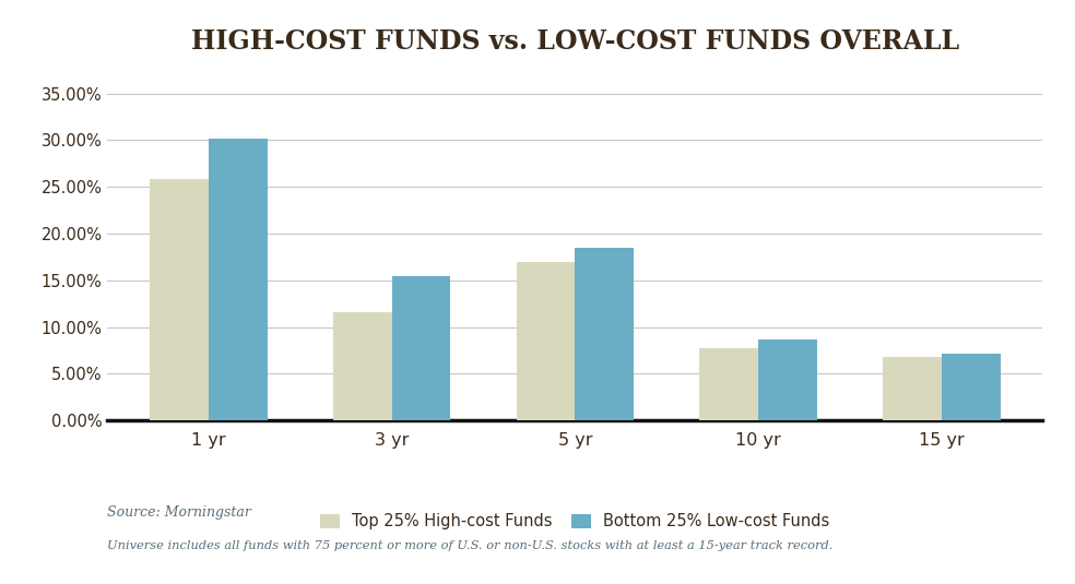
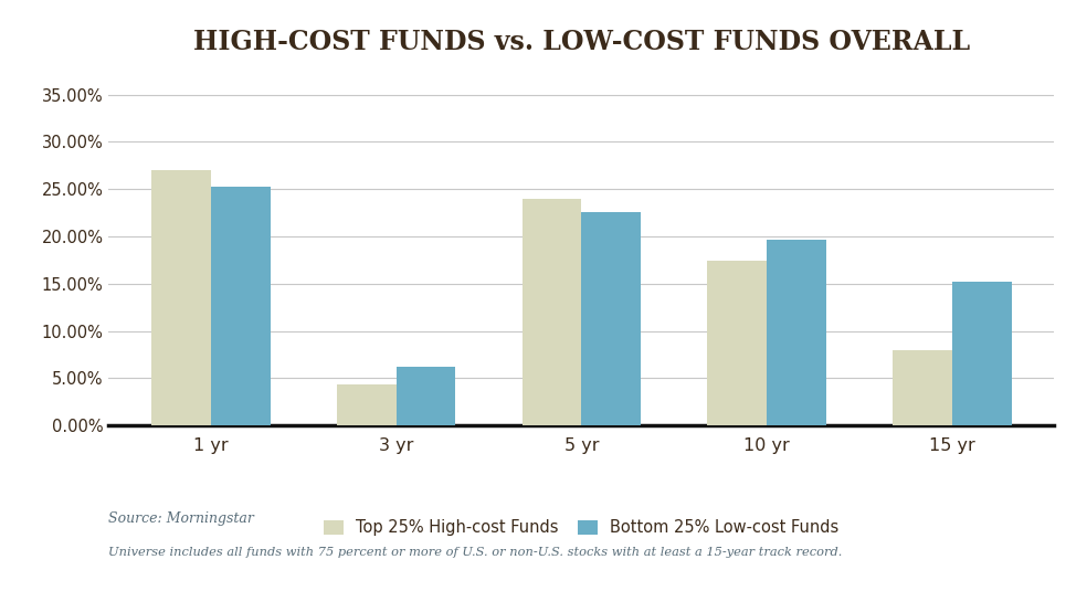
Top 25% High-cost Funds/1 yr: 25.8% -> 27.0%
Bottom 25% Low-cost Funds/1 yr: 30.2% -> 25.2%
Top 25% High-cost Funds/3 yr: 11.6% -> 4.4%
Bottom 25% Low-cost Funds/3 yr: 15.4% -> 6.2%
Top 25% High-cost Funds/5 yr: 17.0% -> 24.0%
Bottom 25% Low-cost Funds/5 yr: 18.5% -> 22.6%
Top 25% High-cost Funds/10 yr: 7.7% -> 17.4%
Bottom 25% Low-cost Funds/10 yr: 8.7% -> 19.6%
Top 25% High-cost Funds/15 yr: 6.8% -> 8.0%
Bottom 25% Low-cost Funds/15 yr: 7.2% -> 15.2%
